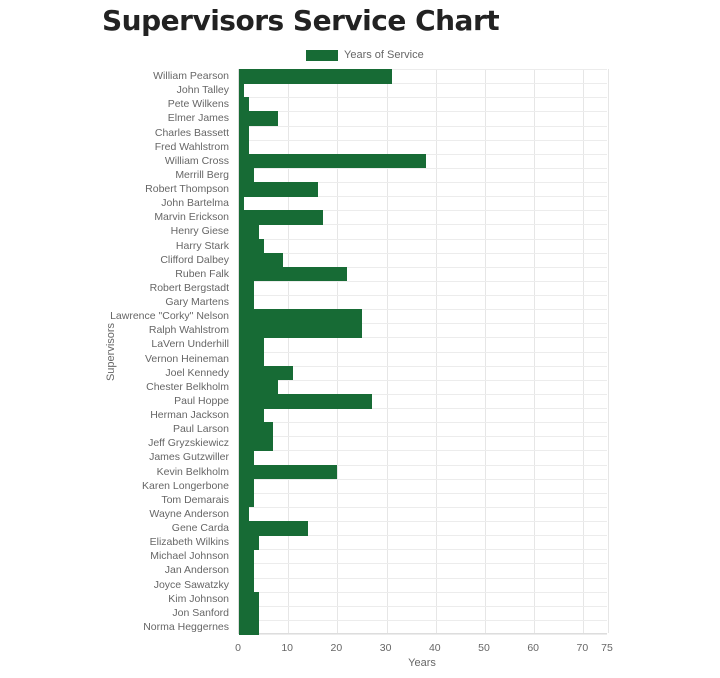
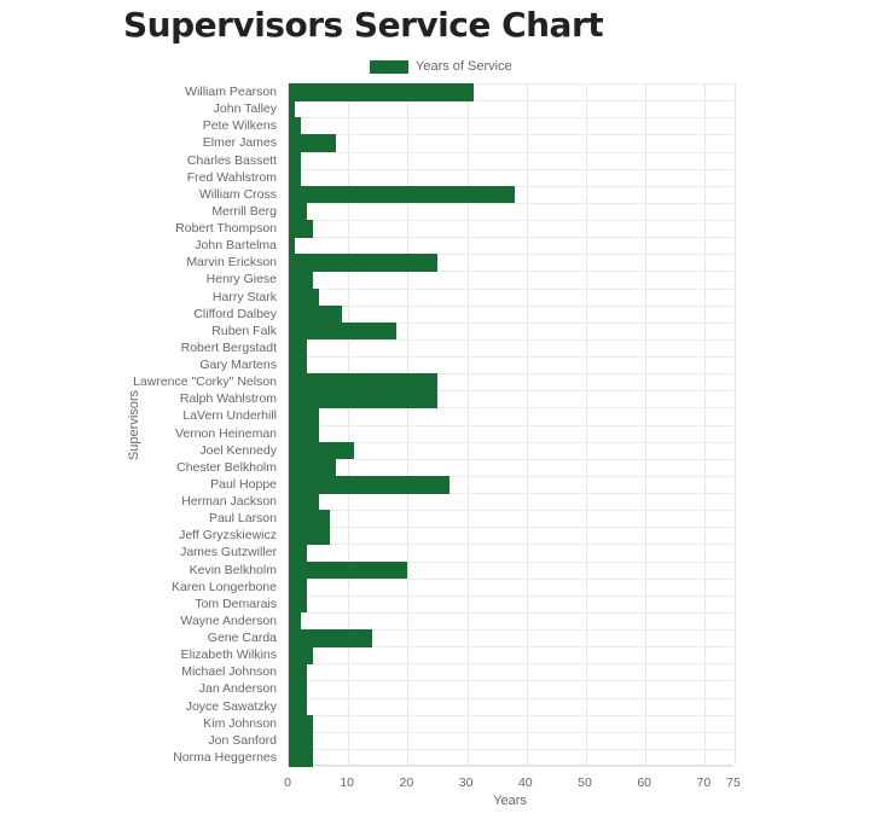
Robert Thompson: 16 -> 4
Marvin Erickson: 17 -> 25
Ruben Falk: 22 -> 18
